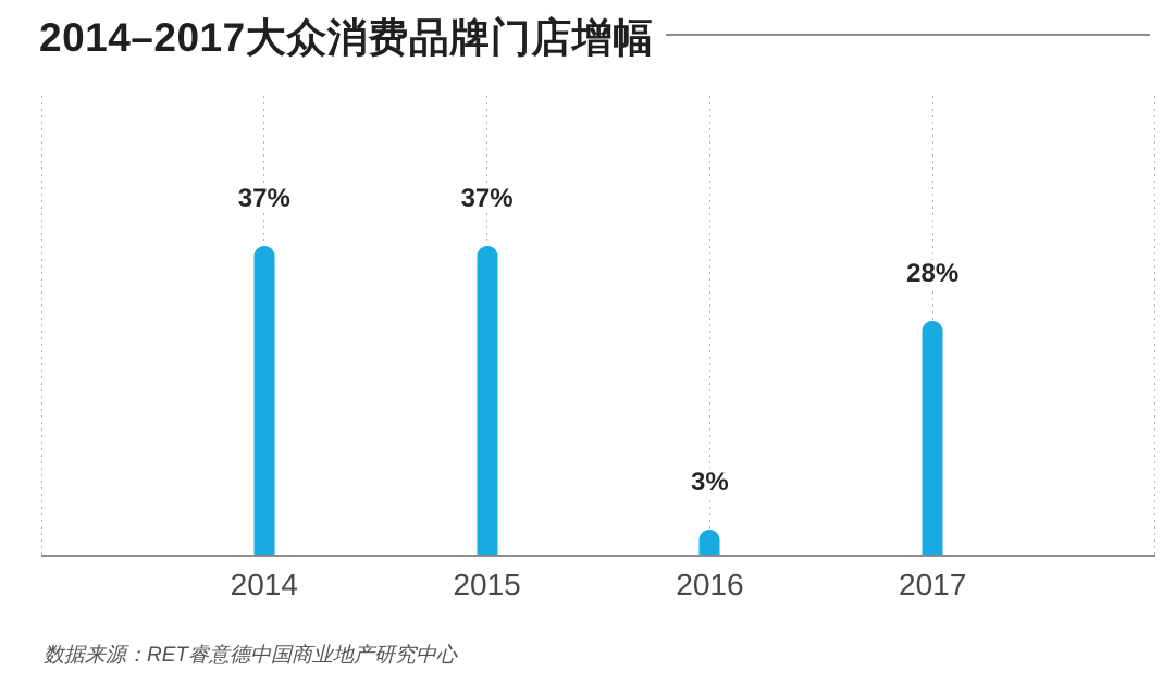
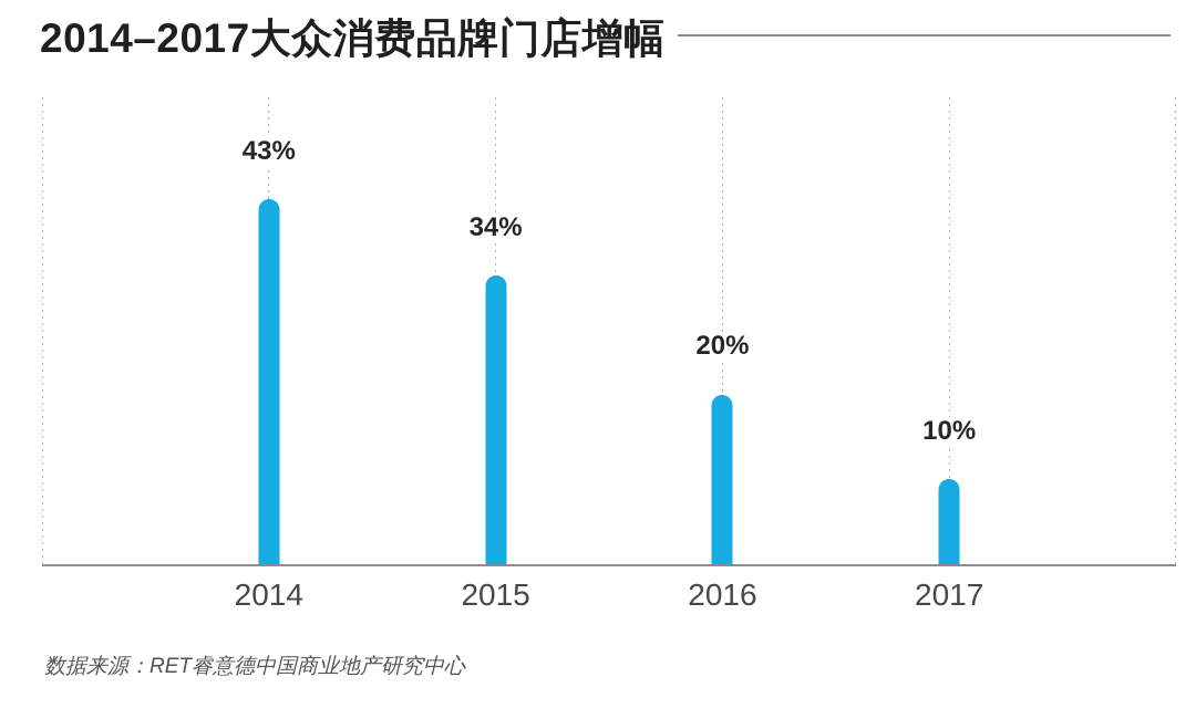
2014: 37% -> 43%
2015: 37% -> 34%
2016: 3% -> 20%
2017: 28% -> 10%
